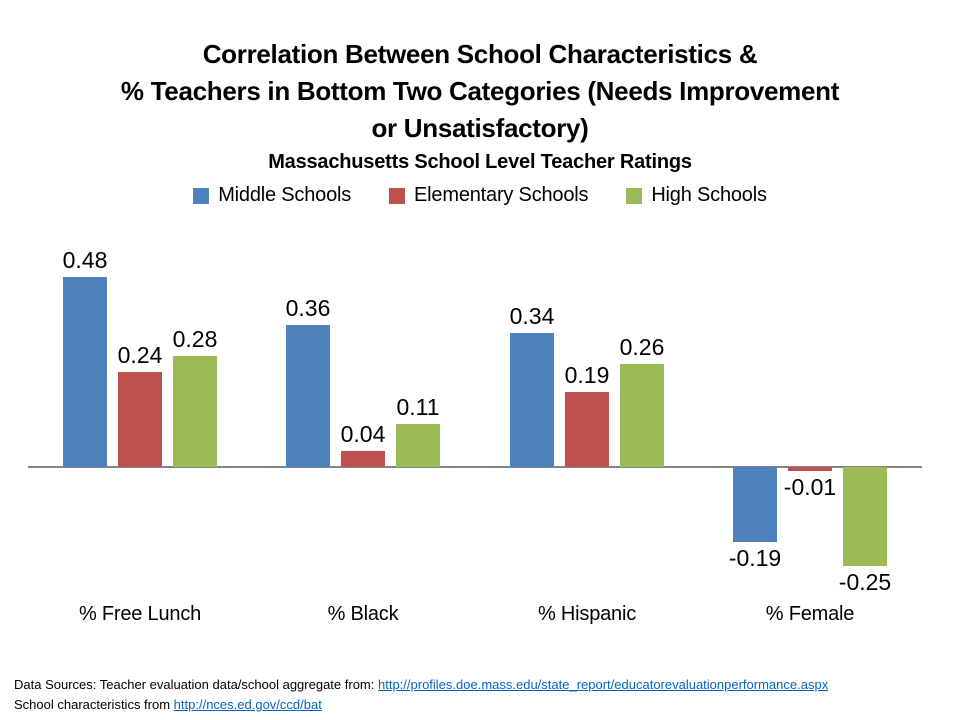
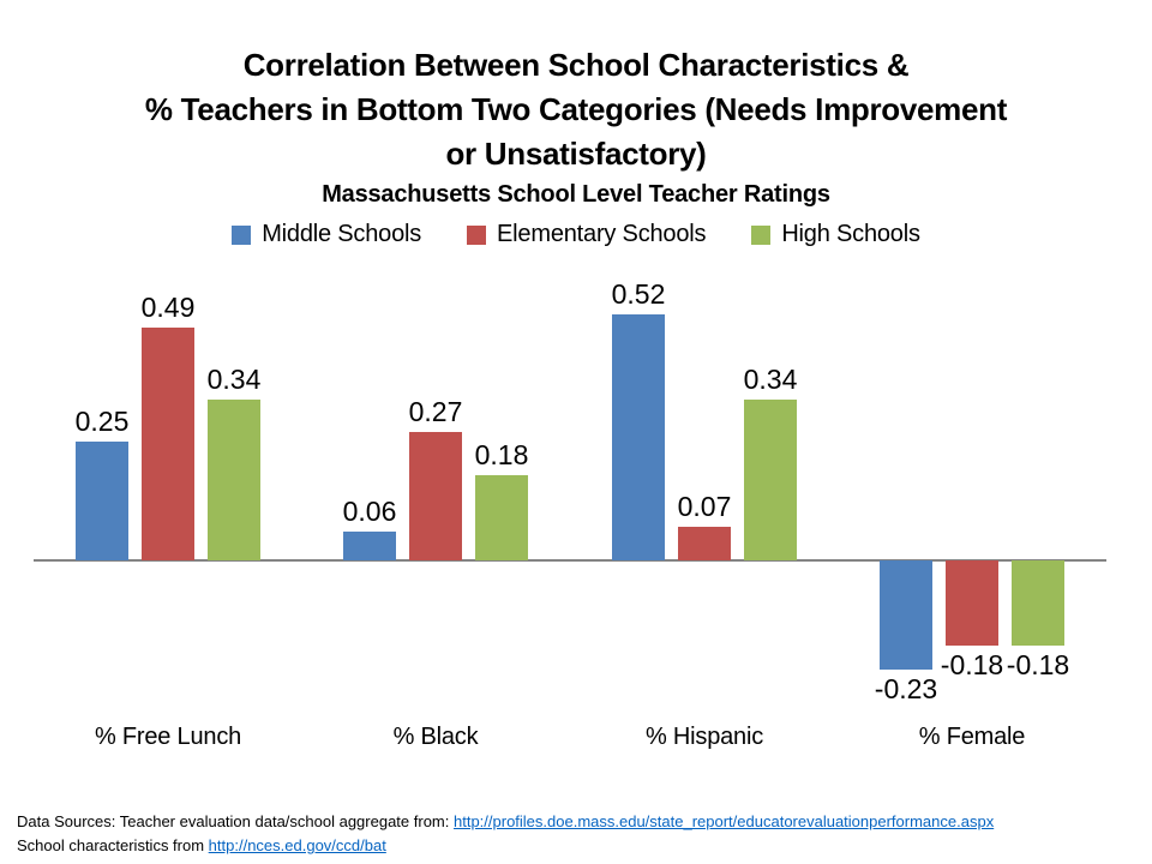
Middle Schools/% Free Lunch: 0.48 -> 0.25
Elementary Schools/% Free Lunch: 0.24 -> 0.49
High Schools/% Free Lunch: 0.28 -> 0.34
Middle Schools/% Black: 0.36 -> 0.06
Elementary Schools/% Black: 0.04 -> 0.27
High Schools/% Black: 0.11 -> 0.18
Middle Schools/% Hispanic: 0.34 -> 0.52
Elementary Schools/% Hispanic: 0.19 -> 0.07
High Schools/% Hispanic: 0.26 -> 0.34
Middle Schools/% Female: -0.19 -> -0.23
Elementary Schools/% Female: -0.01 -> -0.18
High Schools/% Female: -0.25 -> -0.18
